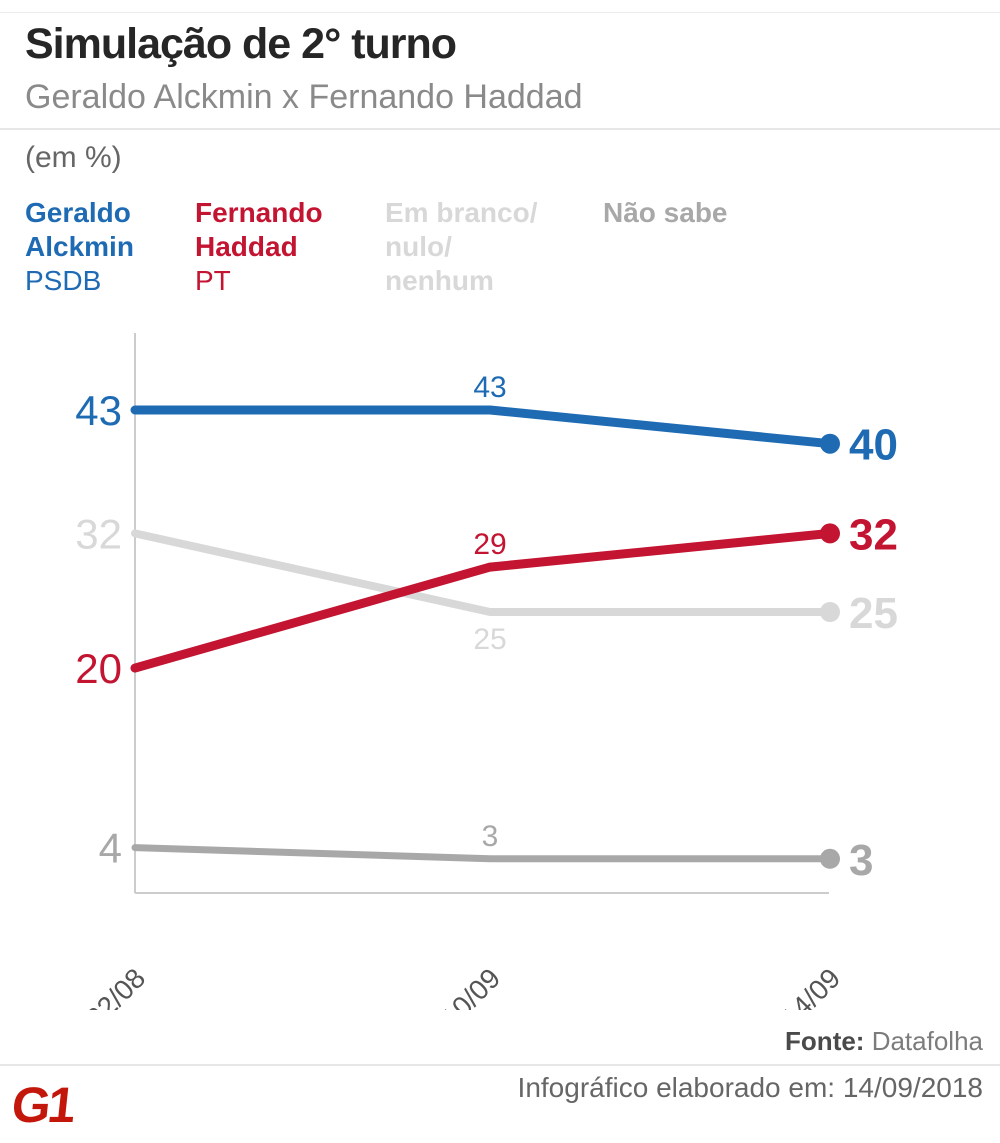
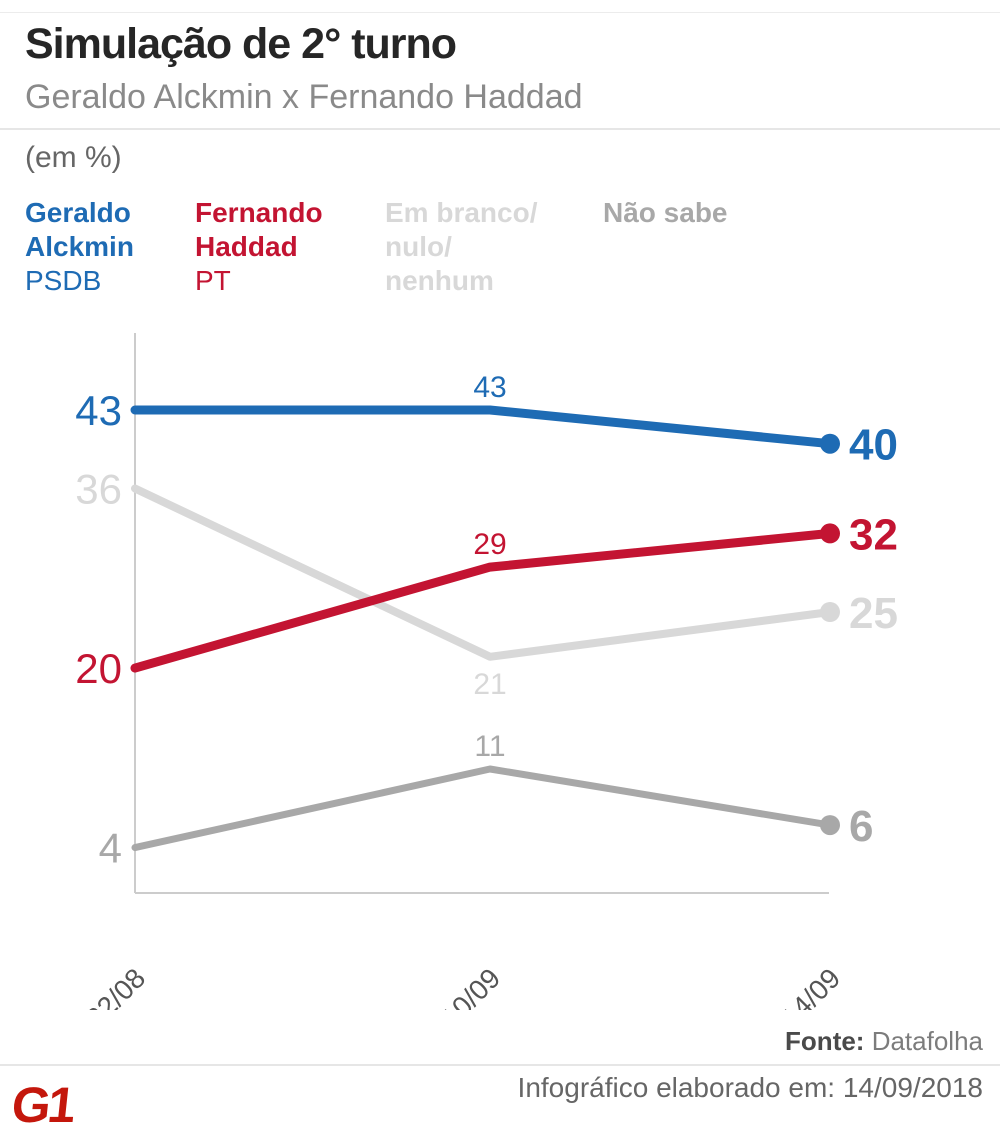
Em branco/nulo/nenhum/22/08: 32 -> 36
Em branco/nulo/nenhum/10/09: 25 -> 21
Não sabe/10/09: 3 -> 11
Não sabe/14/09: 3 -> 6
